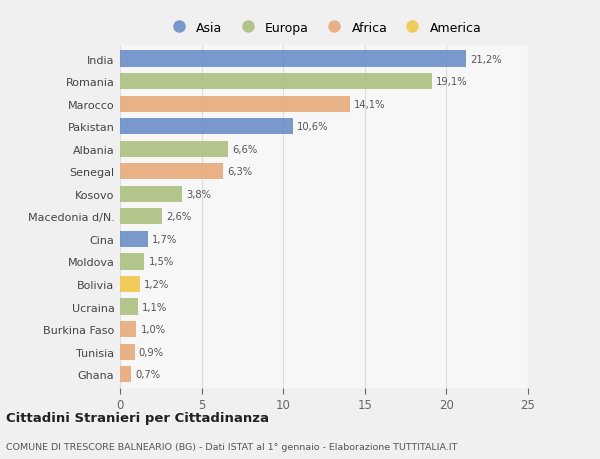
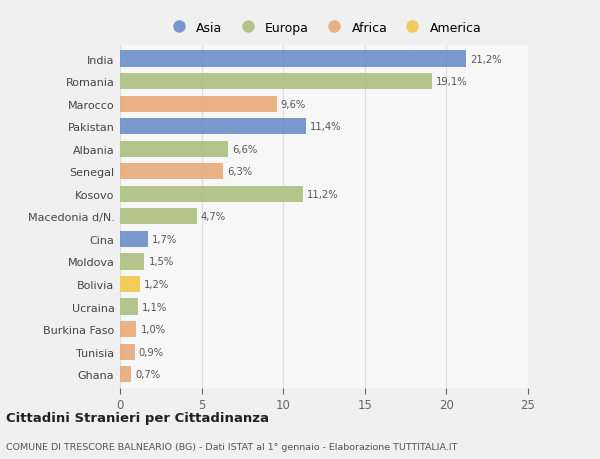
Marocco: 14,1% -> 9,6%
Pakistan: 10,6% -> 11,4%
Kosovo: 3,8% -> 11,2%
Macedonia d/N.: 2,6% -> 4,7%
